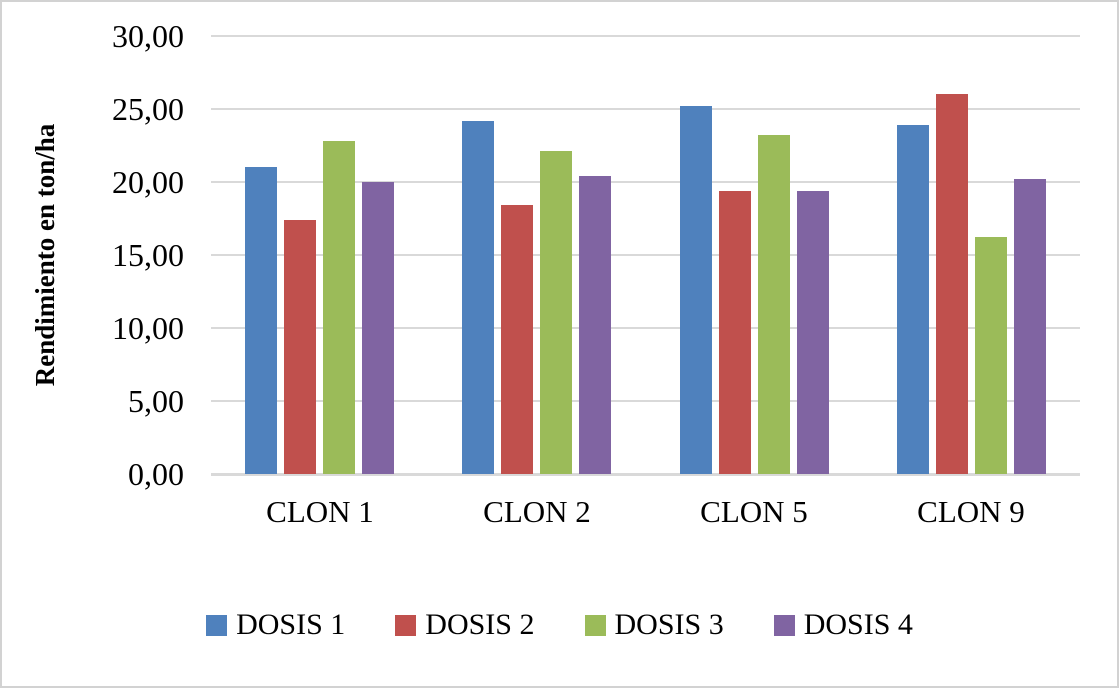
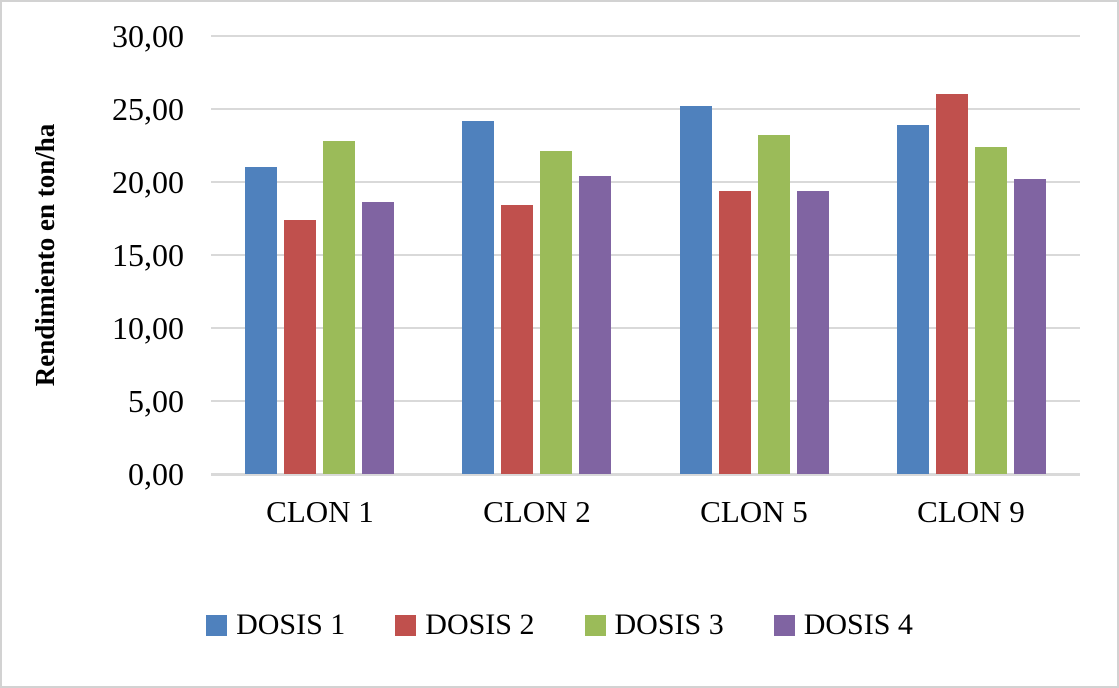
DOSIS 4/CLON 1: 20,0 -> 18,6
DOSIS 3/CLON 9: 16,2 -> 22,4
